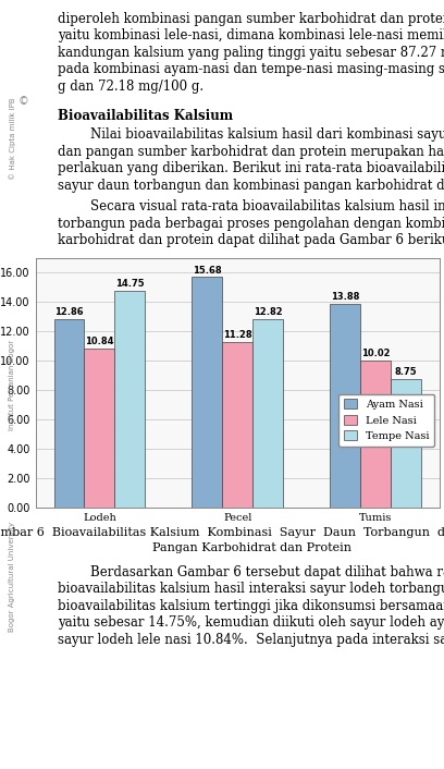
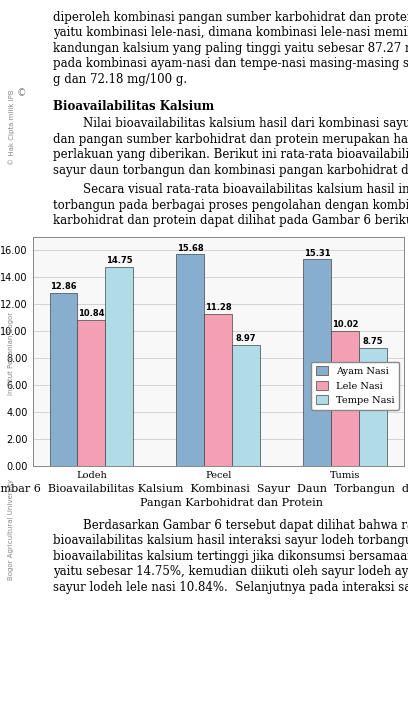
Tempe Nasi/Pecel: 12.82 -> 8.97
Ayam Nasi/Tumis: 13.88 -> 15.31
